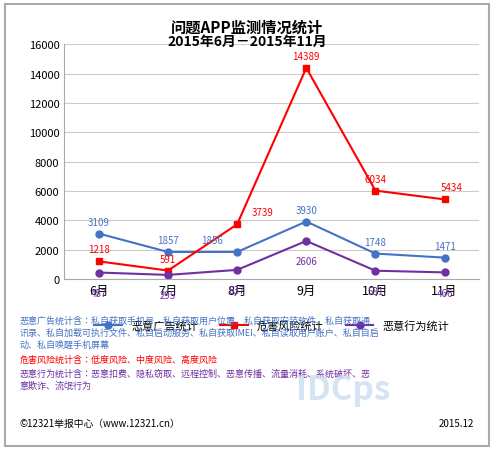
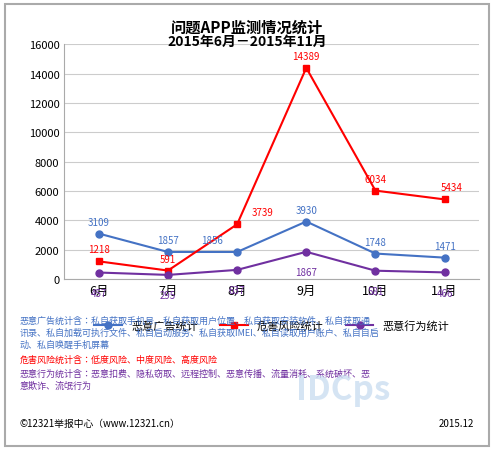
恶意行为统计/9月: 2606 -> 1867
